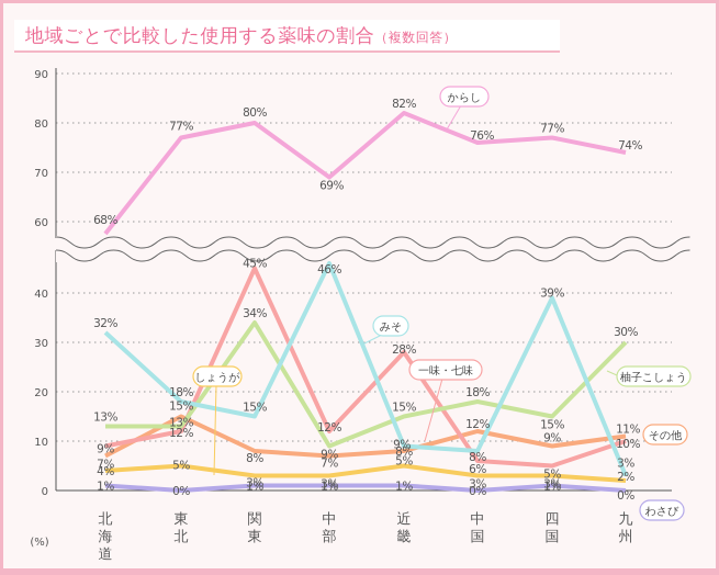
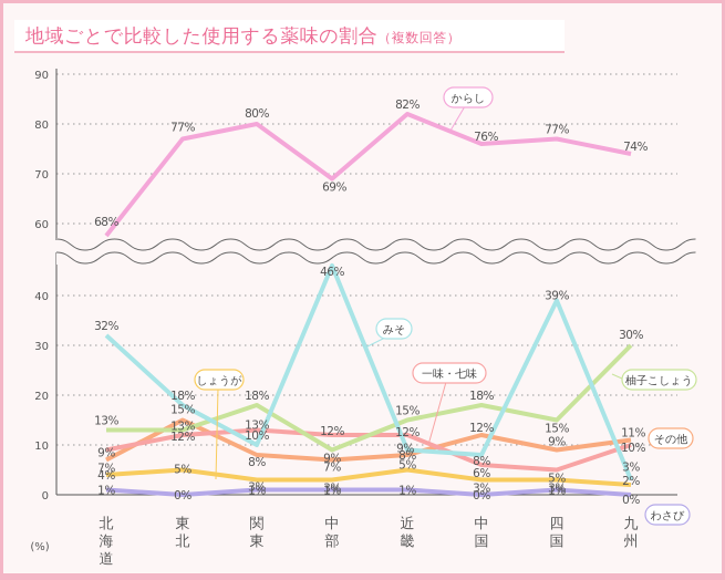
みそ/関東: 15% -> 10%
柚子こしょう/関東: 34% -> 18%
一味・七味/関東: 45% -> 13%
一味・七味/近畿: 28% -> 12%
